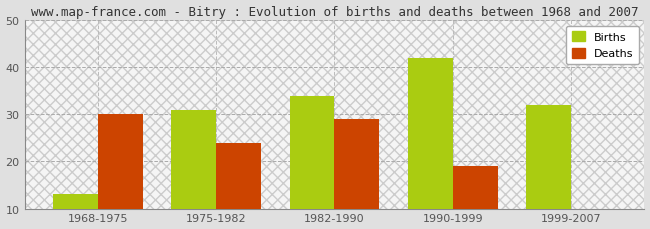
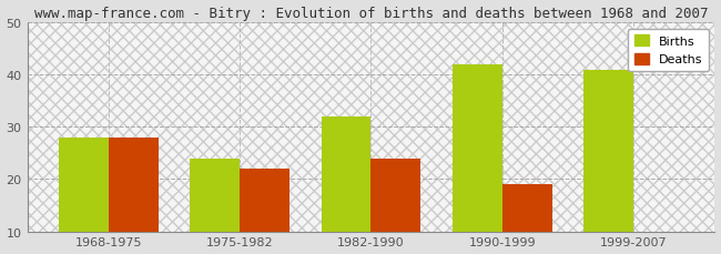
Births/1968-1975: 13 -> 28
Deaths/1968-1975: 30 -> 28
Births/1975-1982: 31 -> 24
Deaths/1975-1982: 24 -> 22
Births/1982-1990: 34 -> 32
Deaths/1982-1990: 29 -> 24
Births/1999-2007: 32 -> 41
